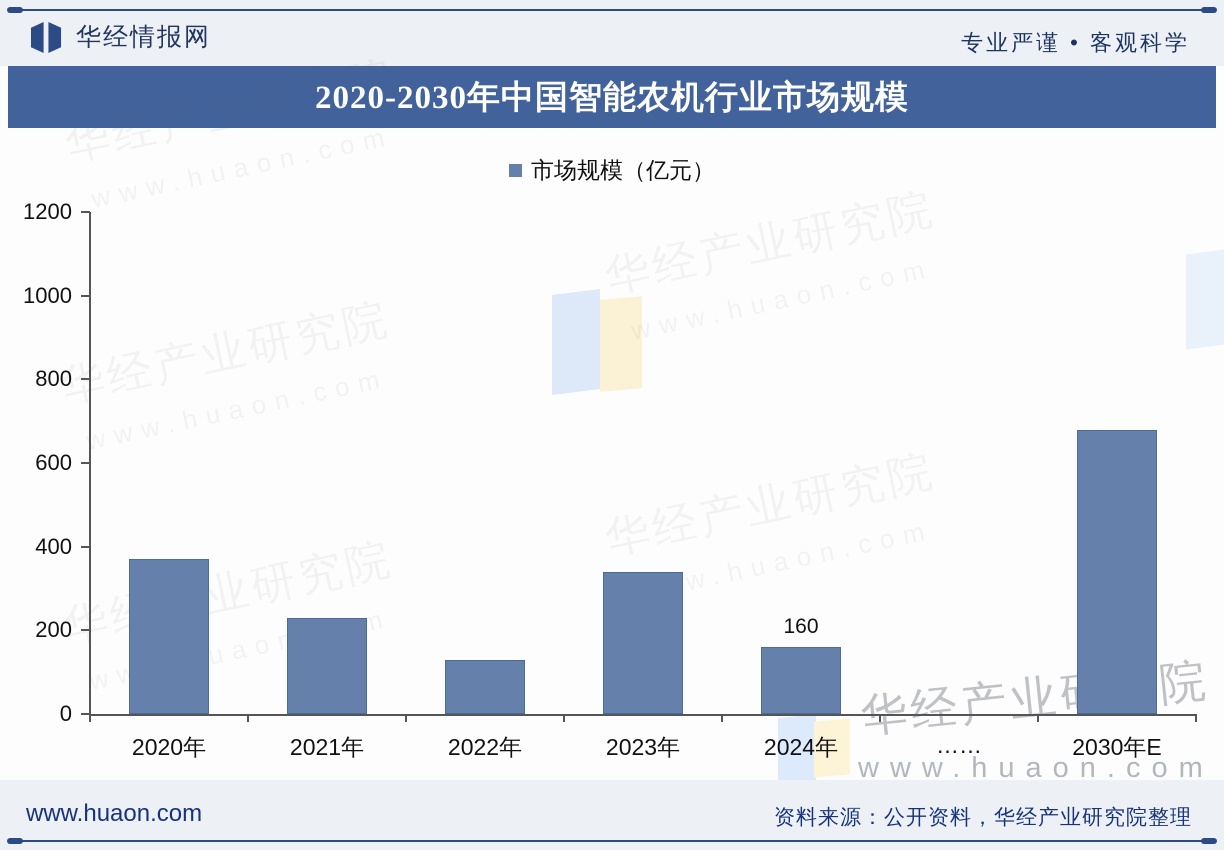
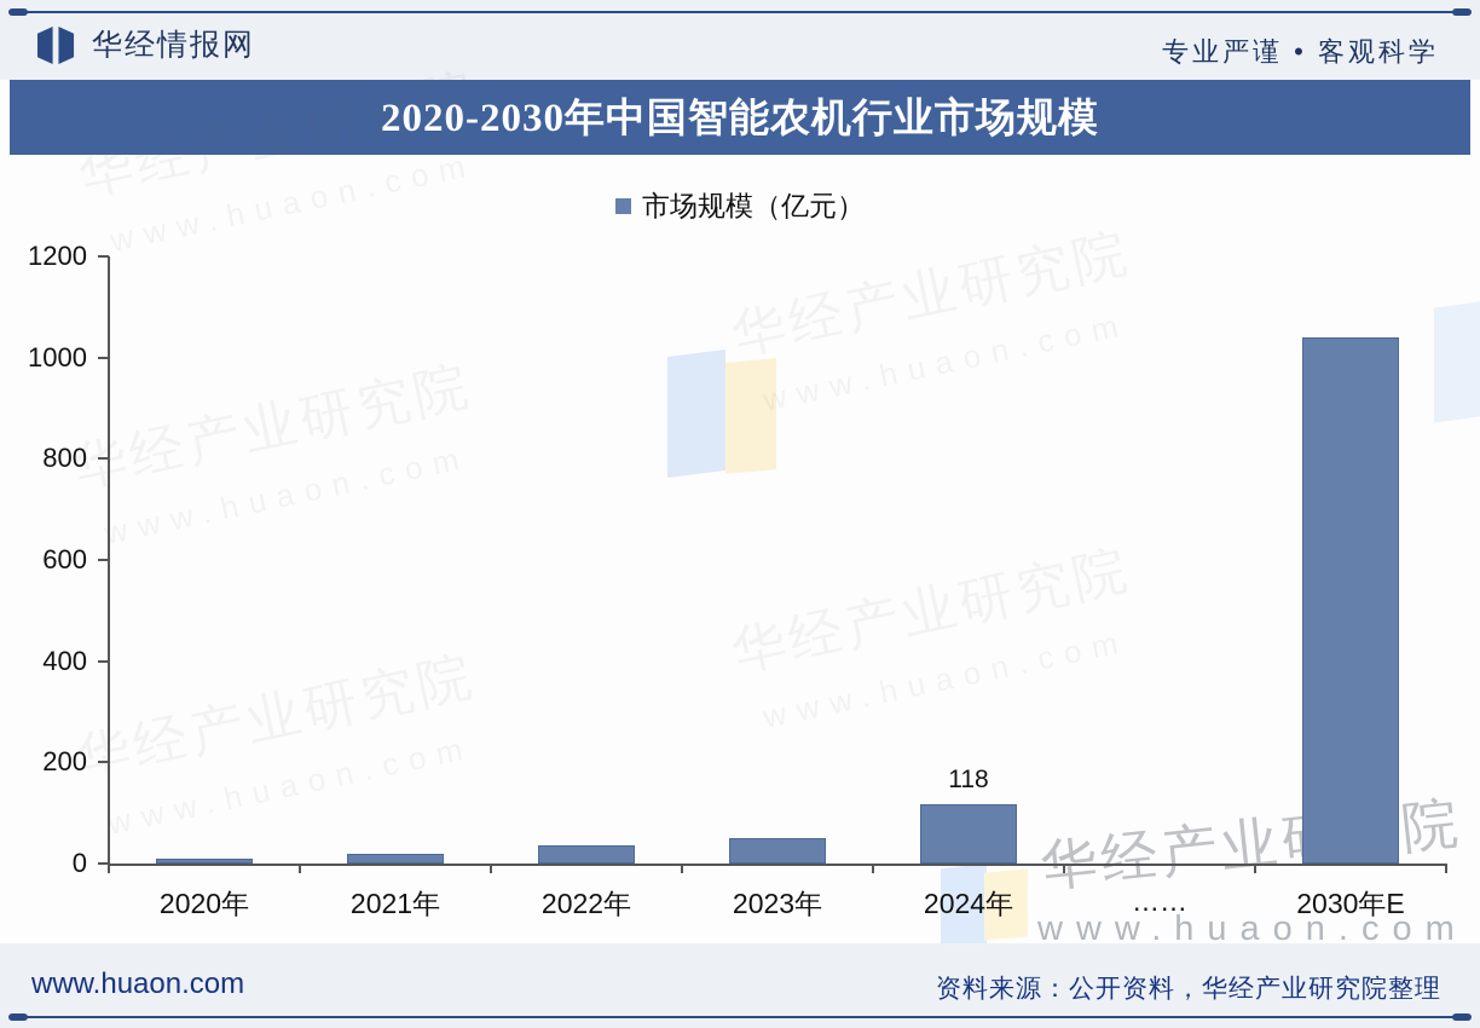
2020年: 370 -> 10
2021年: 230 -> 20
2022年: 130 -> 40
2023年: 340 -> 50
2024年: 160 -> 118
2030年E: 680 -> 1040
